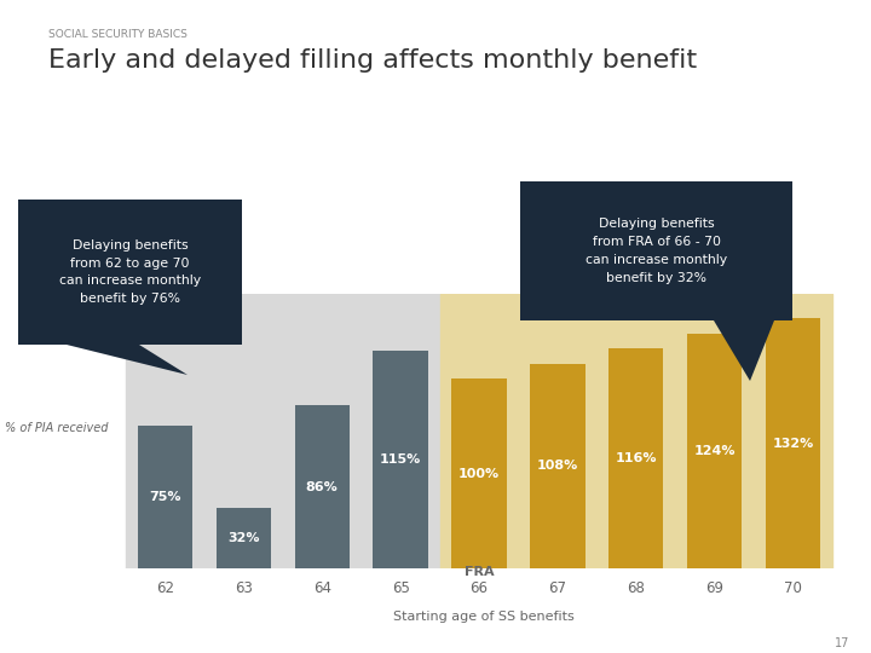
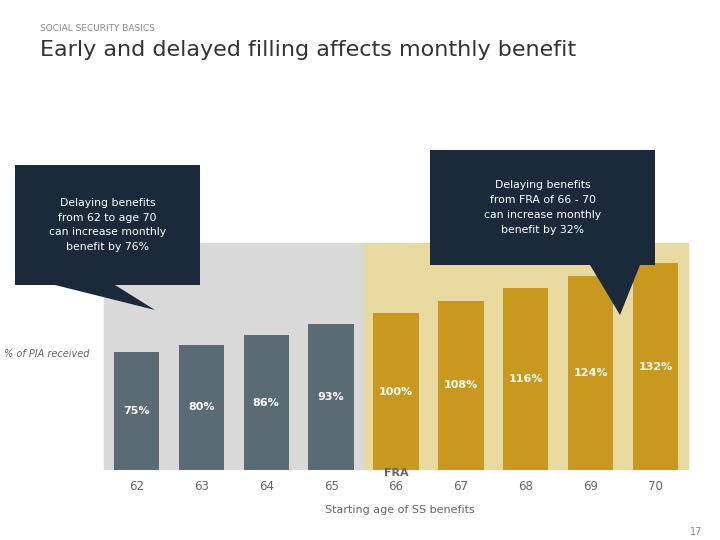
63: 32% -> 80%
65: 115% -> 93%
